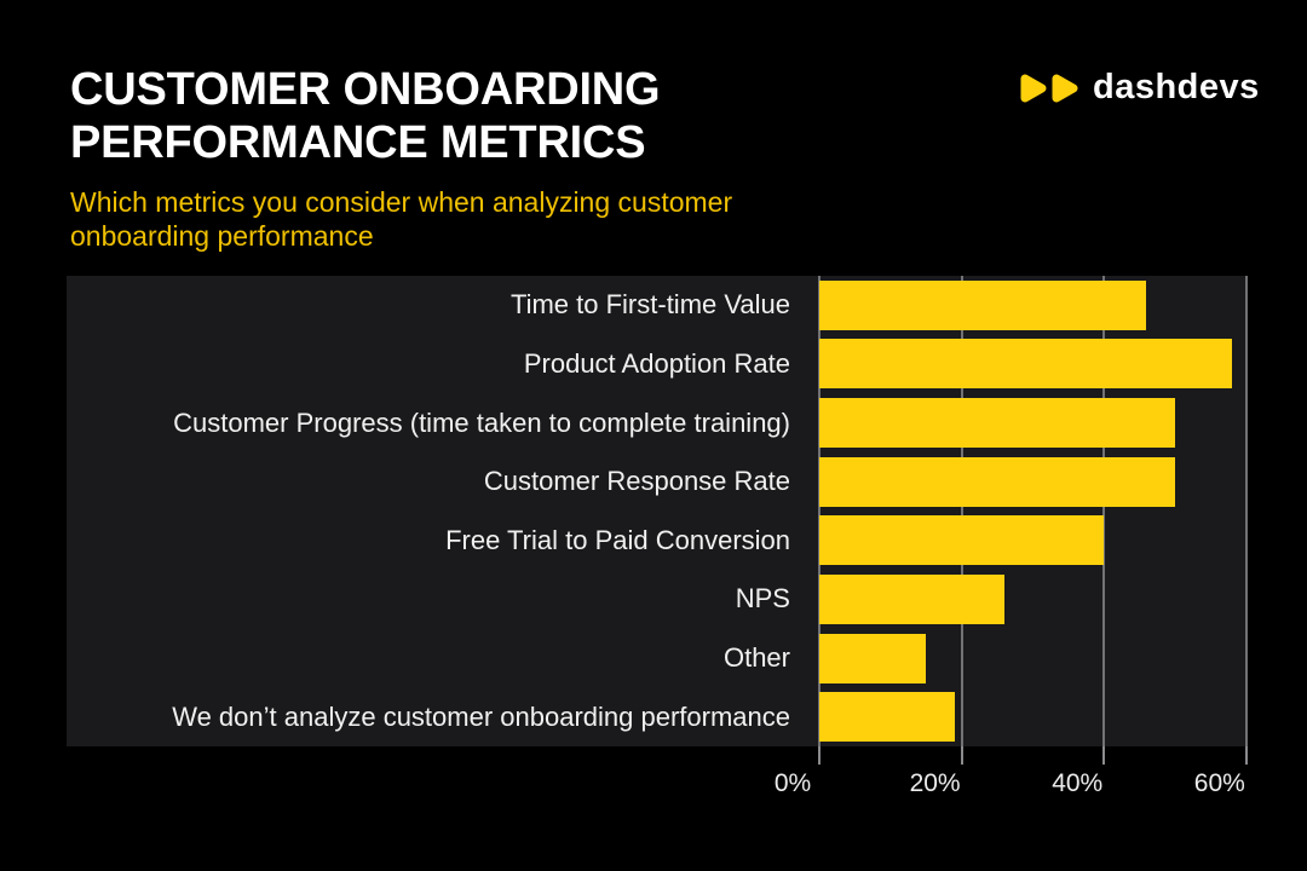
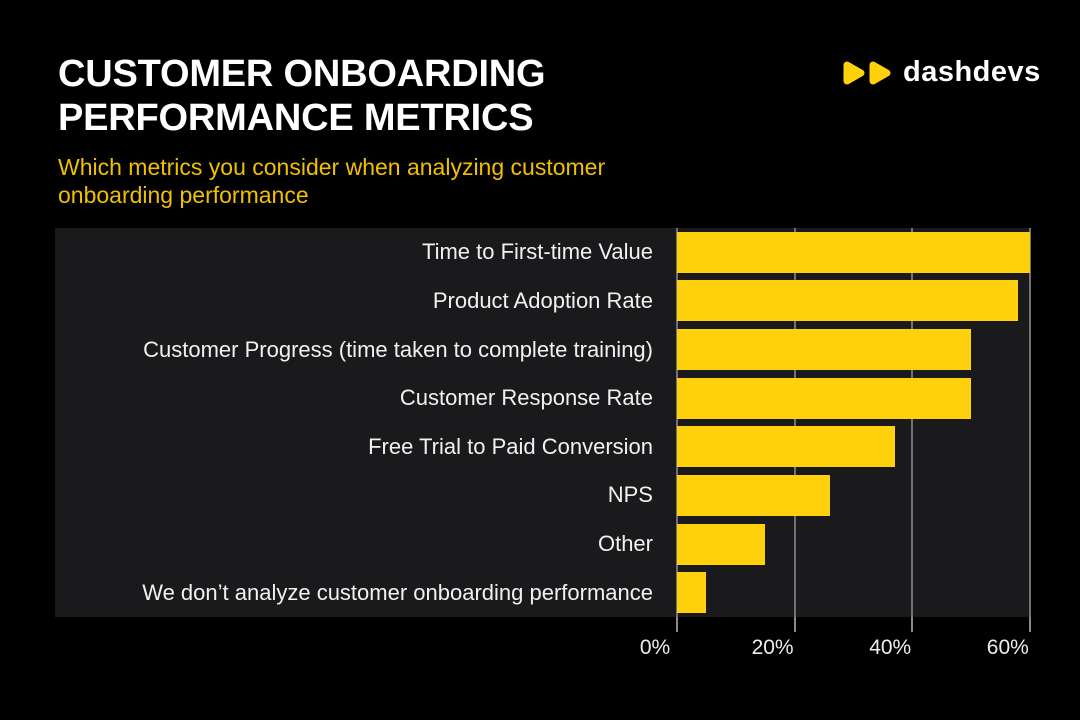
Time to First-time Value: 46% -> 60%
Free Trial to Paid Conversion: 40% -> 37%
We don’t analyze customer onboarding performance: 19% -> 5%
